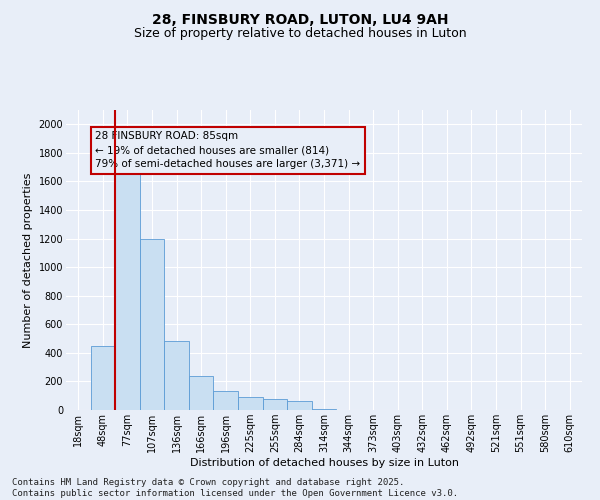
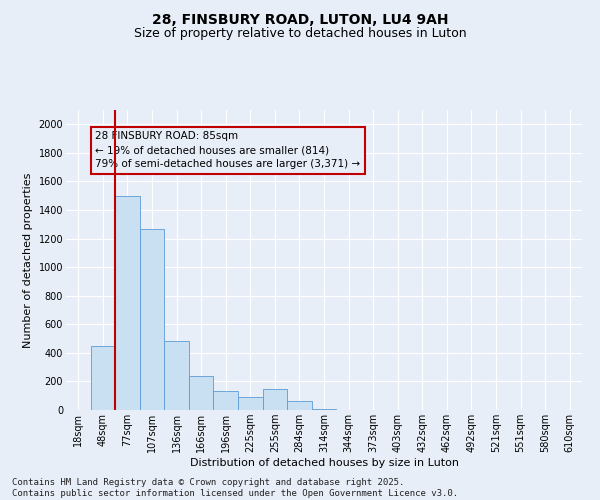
77sqm: 1650 -> 1500
107sqm: 1200 -> 1270
255sqm: 80 -> 150
